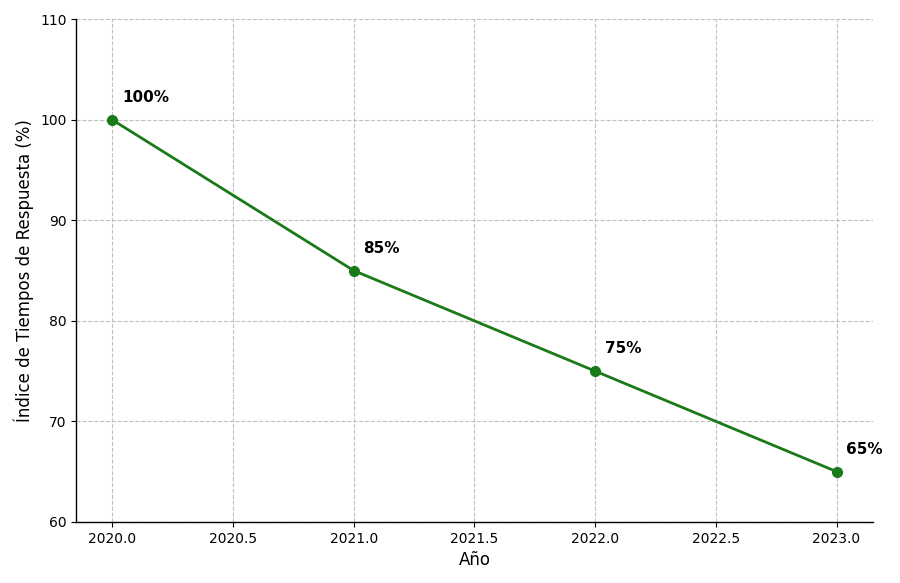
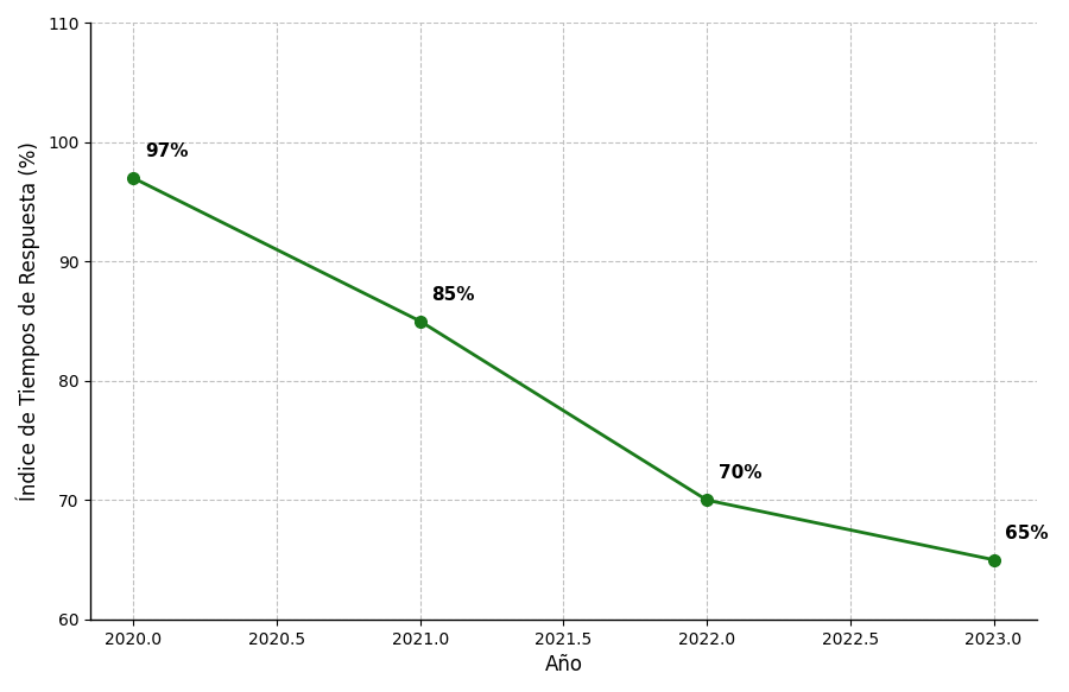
2020.0: 100% -> 97%
2022.0: 75% -> 70%
